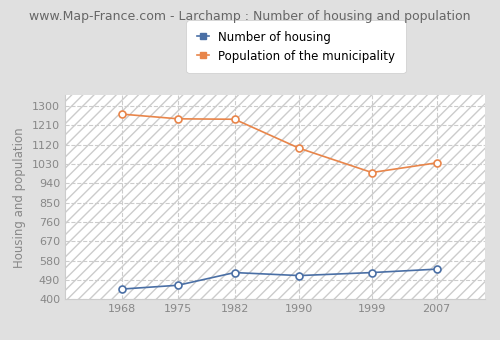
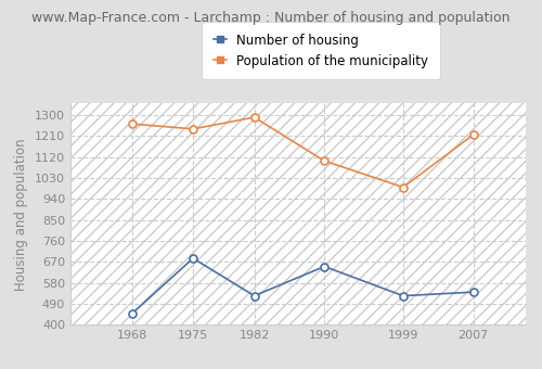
Number of housing/1975: 465 -> 685
Population of the municipality/1982: 1238 -> 1290
Number of housing/1990: 510 -> 650
Population of the municipality/2007: 1035 -> 1215
